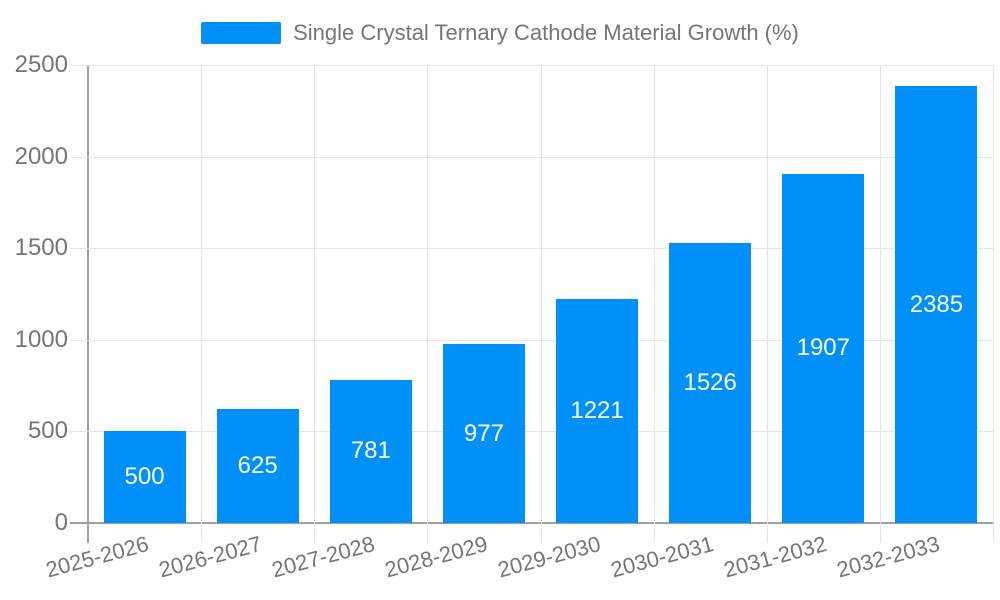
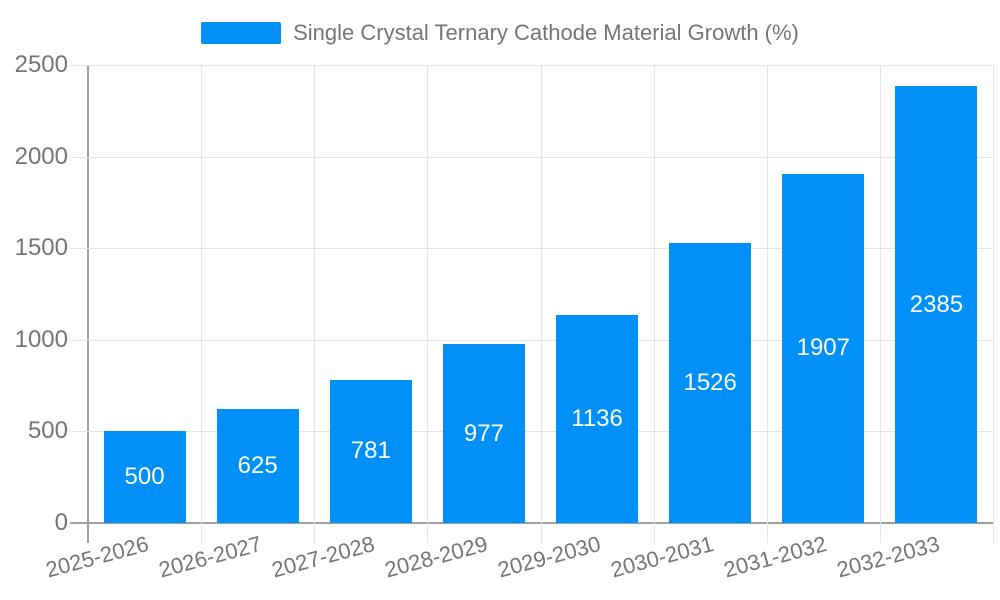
2029-2030: 1221 -> 1136
